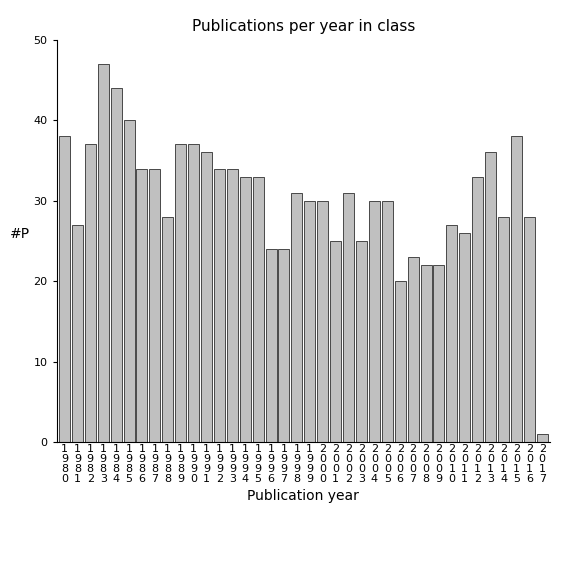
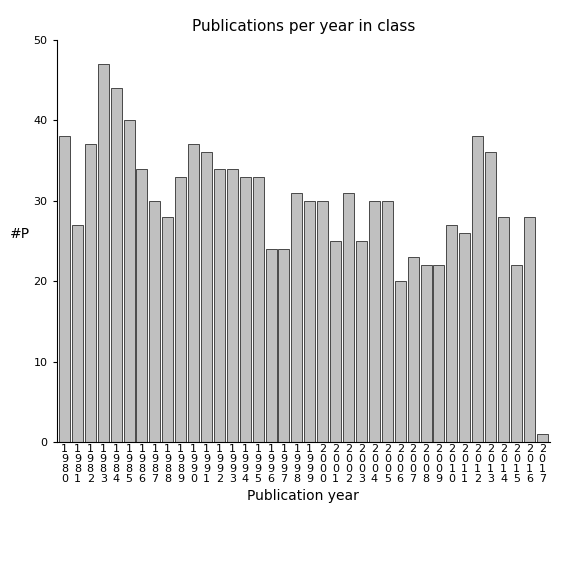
1 9 8 7: 34 -> 30
1 9 8 9: 37 -> 33
2 0 1 2: 33 -> 38
2 0 1 5: 38 -> 22
